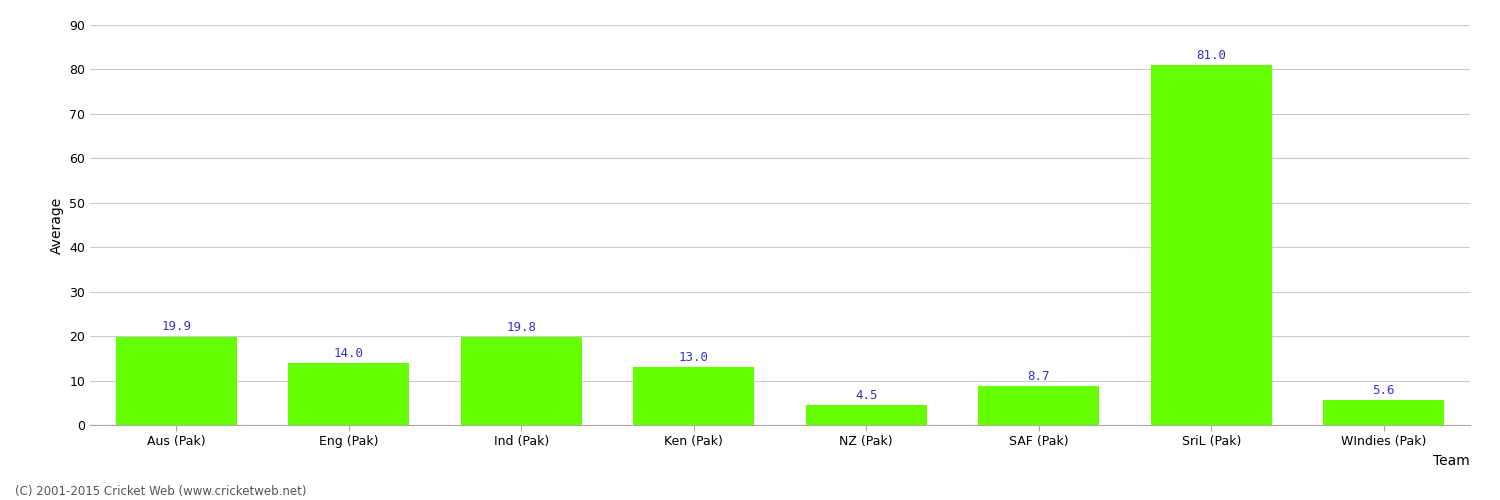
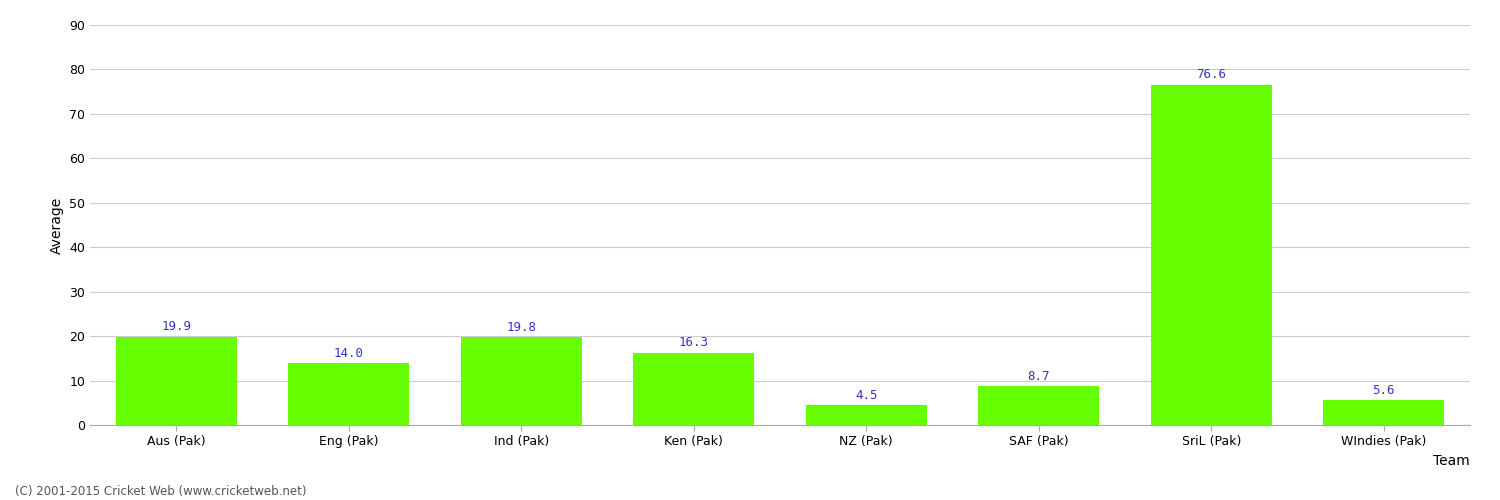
Ken (Pak): 13.0 -> 16.3
SriL (Pak): 81.0 -> 76.6
